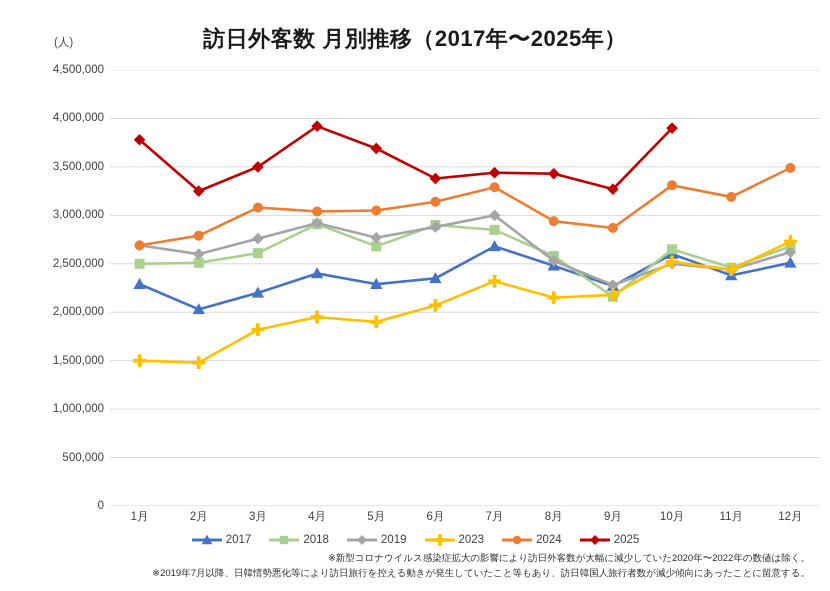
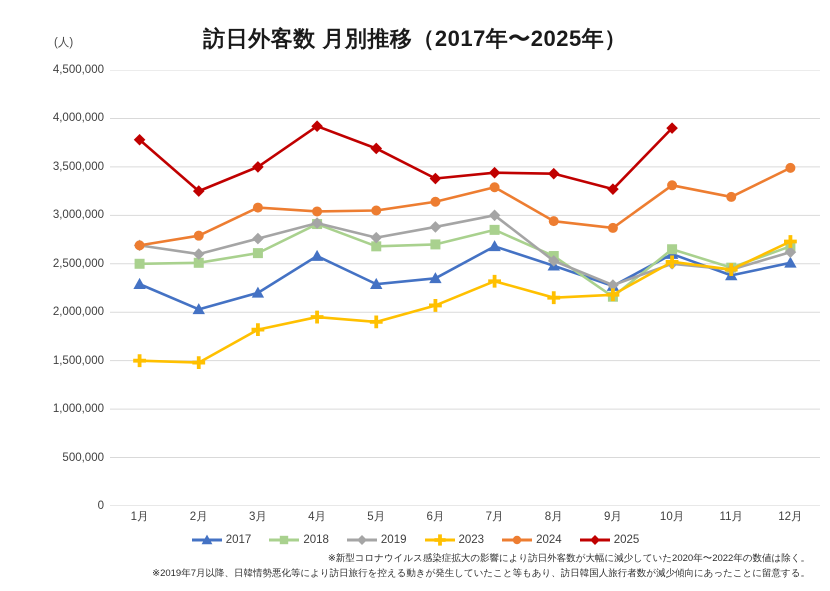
2017/4月: 2400000 -> 2600000
2018/6月: 2900000 -> 2700000
